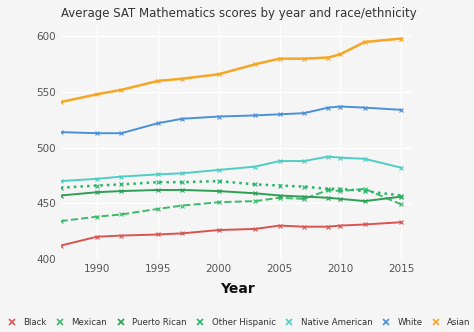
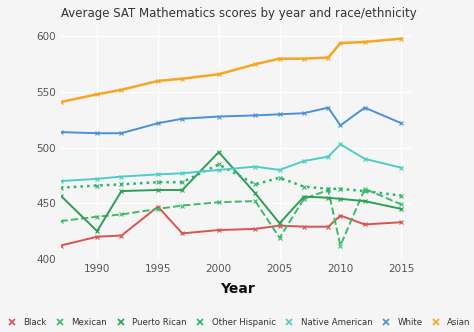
Puerto Rican/1990: 460 -> 425
Black/1995: 422 -> 447
Puerto Rican/2000: 461 -> 496
Other Hispanic/2000: 470 -> 485
Mexican/2005: 455 -> 419
Puerto Rican/2005: 457 -> 432
Other Hispanic/2005: 466 -> 473
Native American/2005: 488 -> 480
Black/2010: 430 -> 439
Mexican/2010: 461 -> 412
Native American/2010: 491 -> 503
White/2010: 537 -> 520
Asian/2010: 584 -> 594
Puerto Rican/2015: 456 -> 445
White/2015: 534 -> 522
